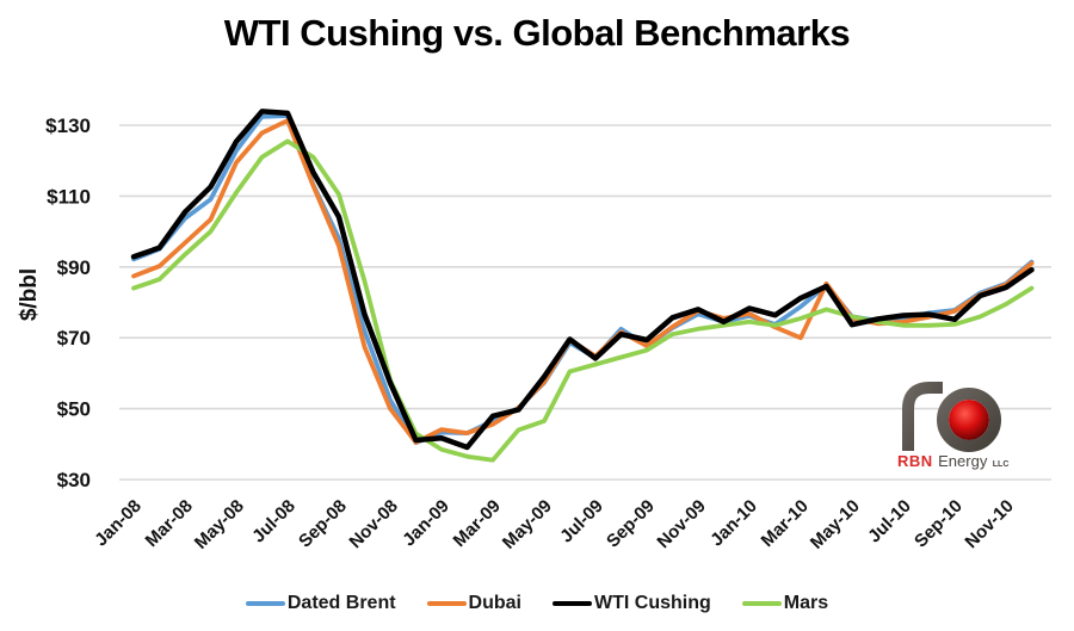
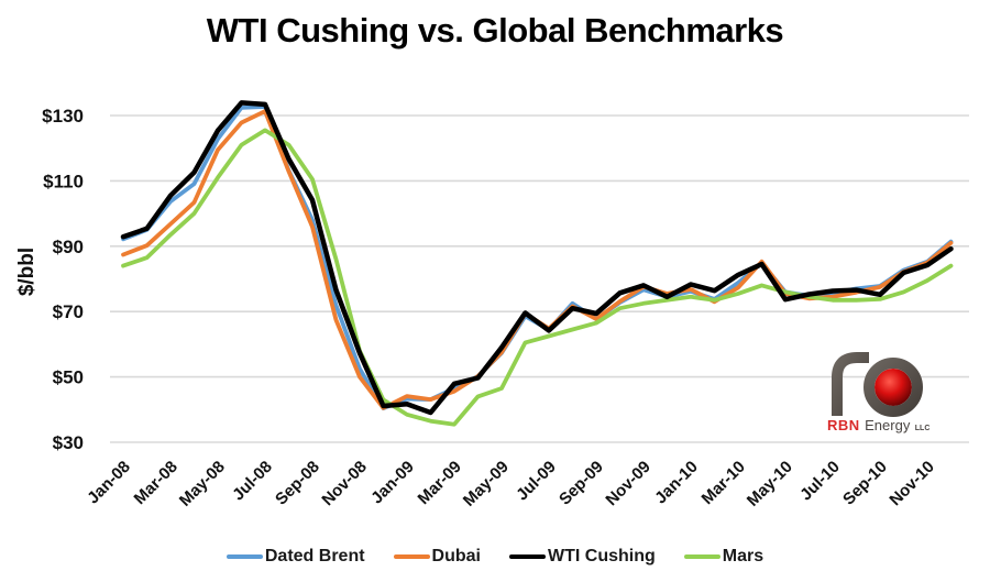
Dubai/Mar-10: $70 -> $77
